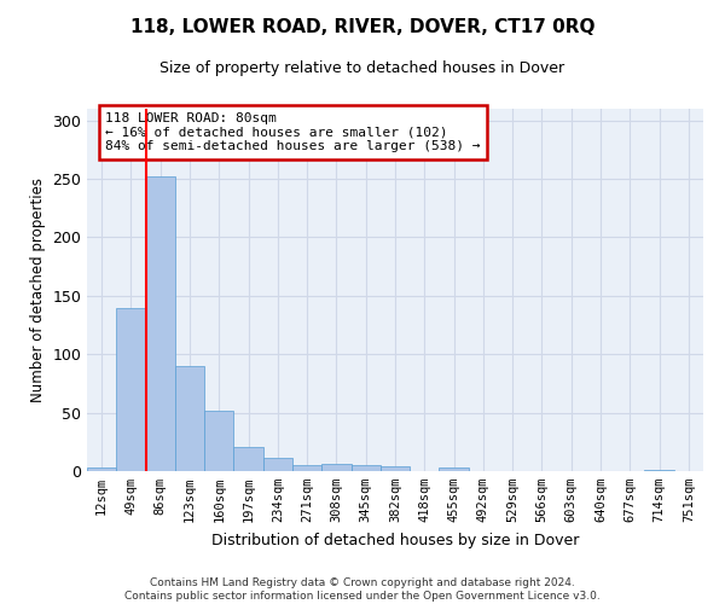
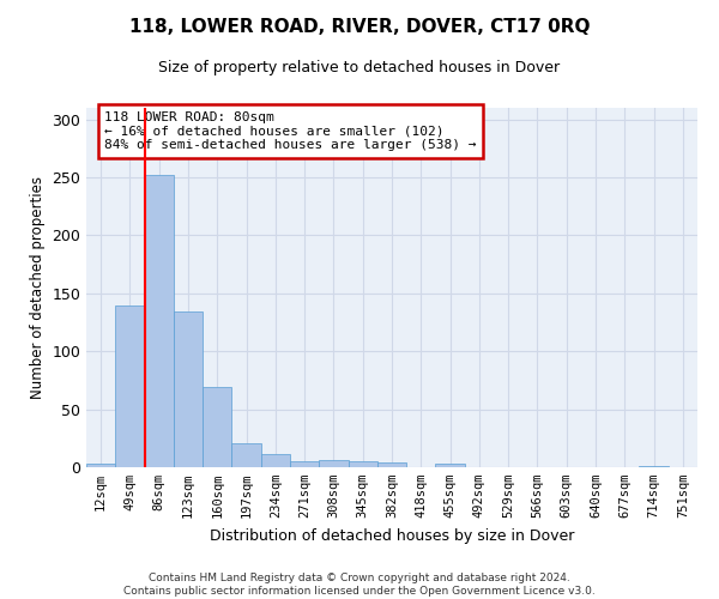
123sqm: 90 -> 134
160sqm: 52 -> 69
